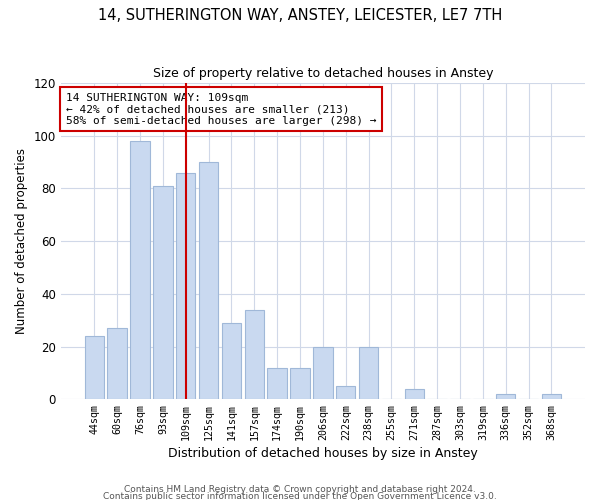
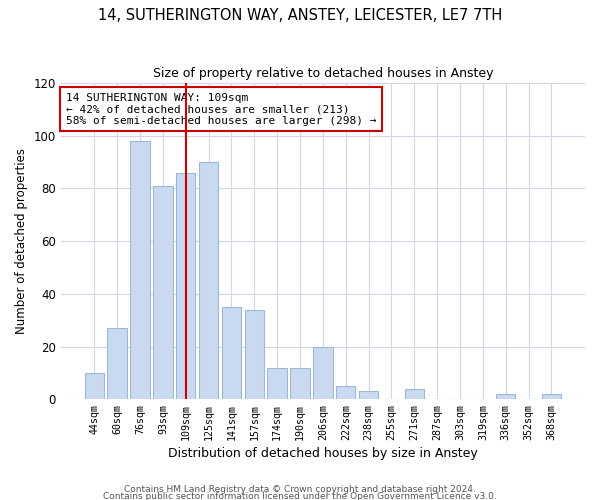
44sqm: 24 -> 10
141sqm: 29 -> 35
238sqm: 20 -> 3
